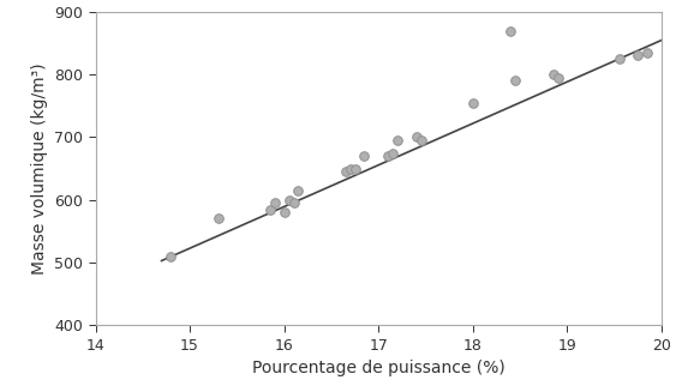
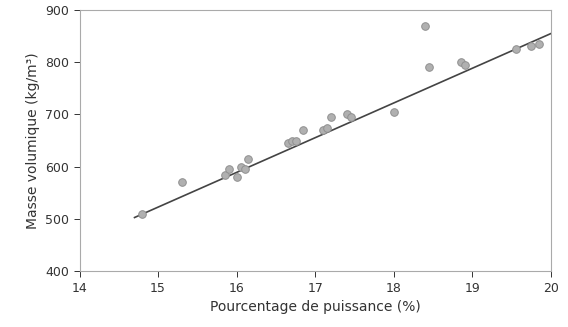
18: 754 -> 705
